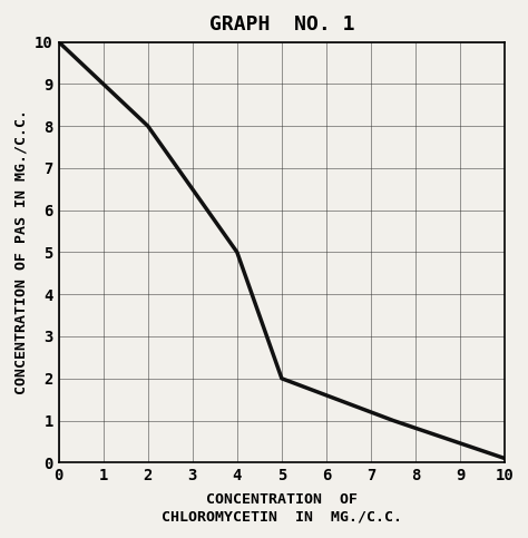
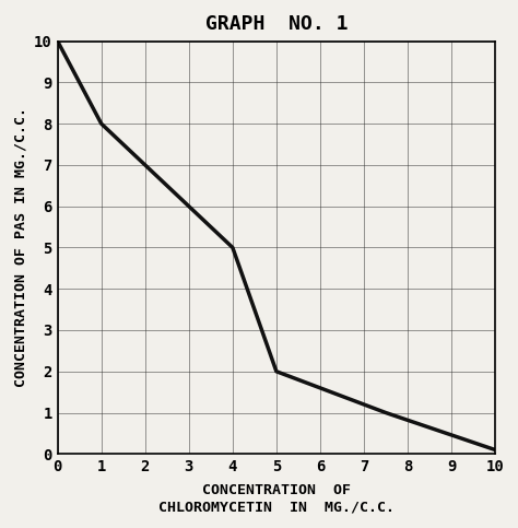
1: 9.0 -> 8.0
2: 8.0 -> 7.0
